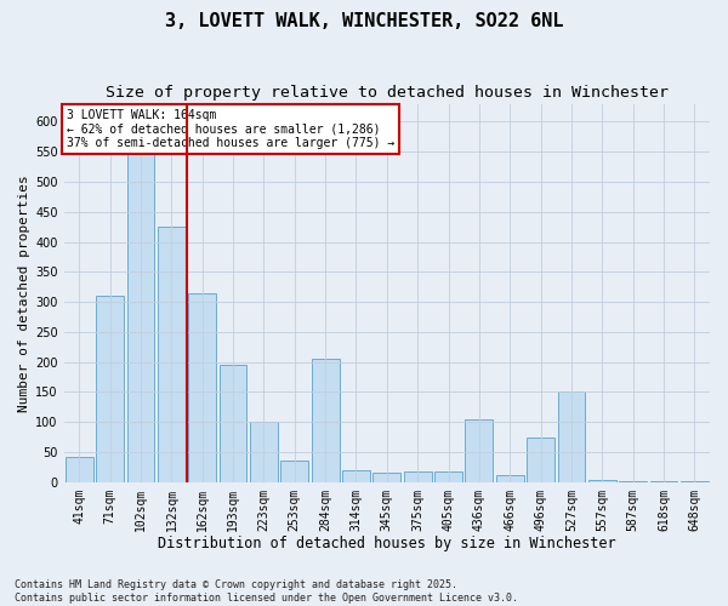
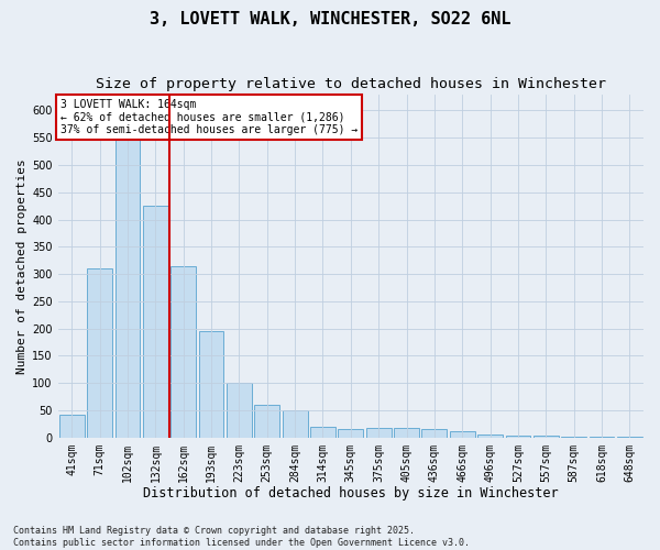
253sqm: 35 -> 60
284sqm: 205 -> 50
436sqm: 105 -> 15
496sqm: 75 -> 6
527sqm: 150 -> 4
